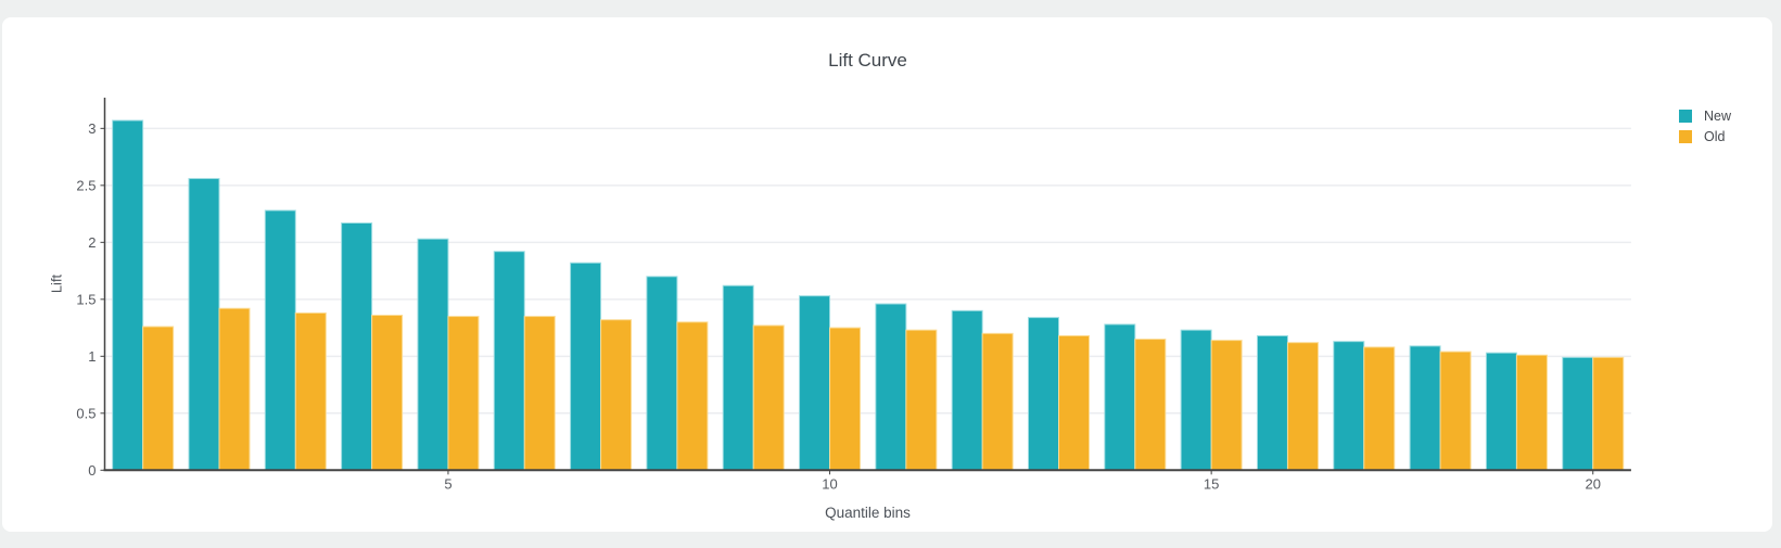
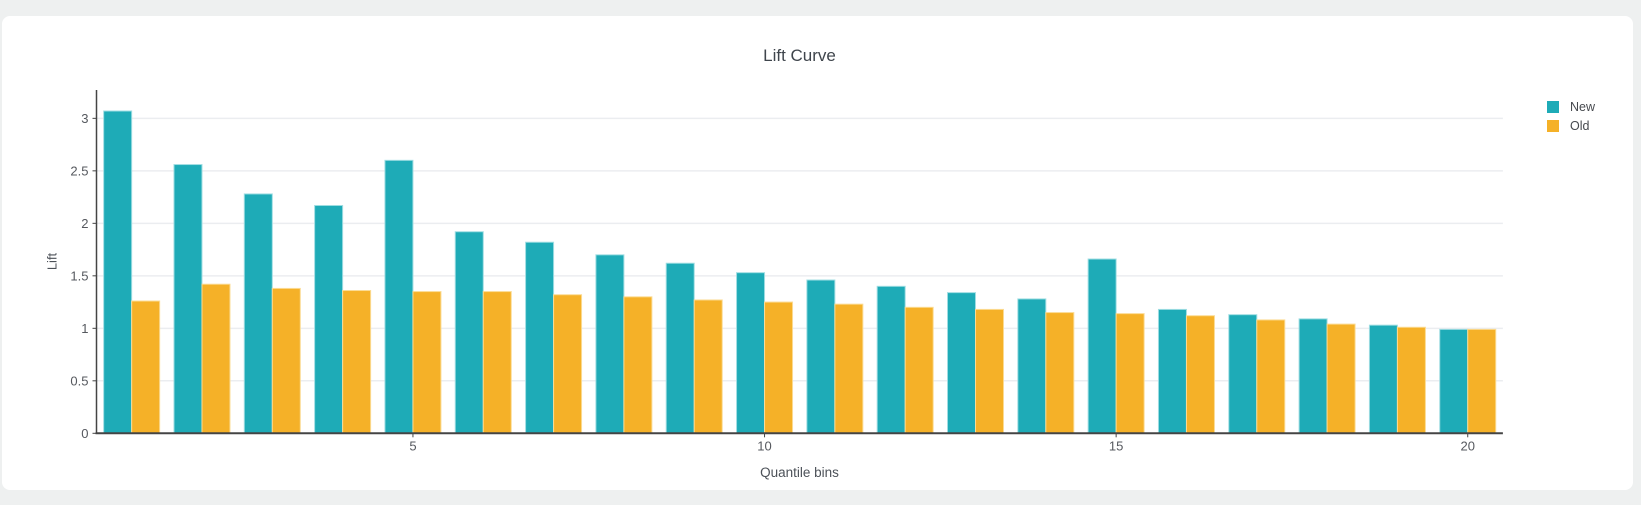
New/5: 2.03 -> 2.60
New/15: 1.23 -> 1.66
